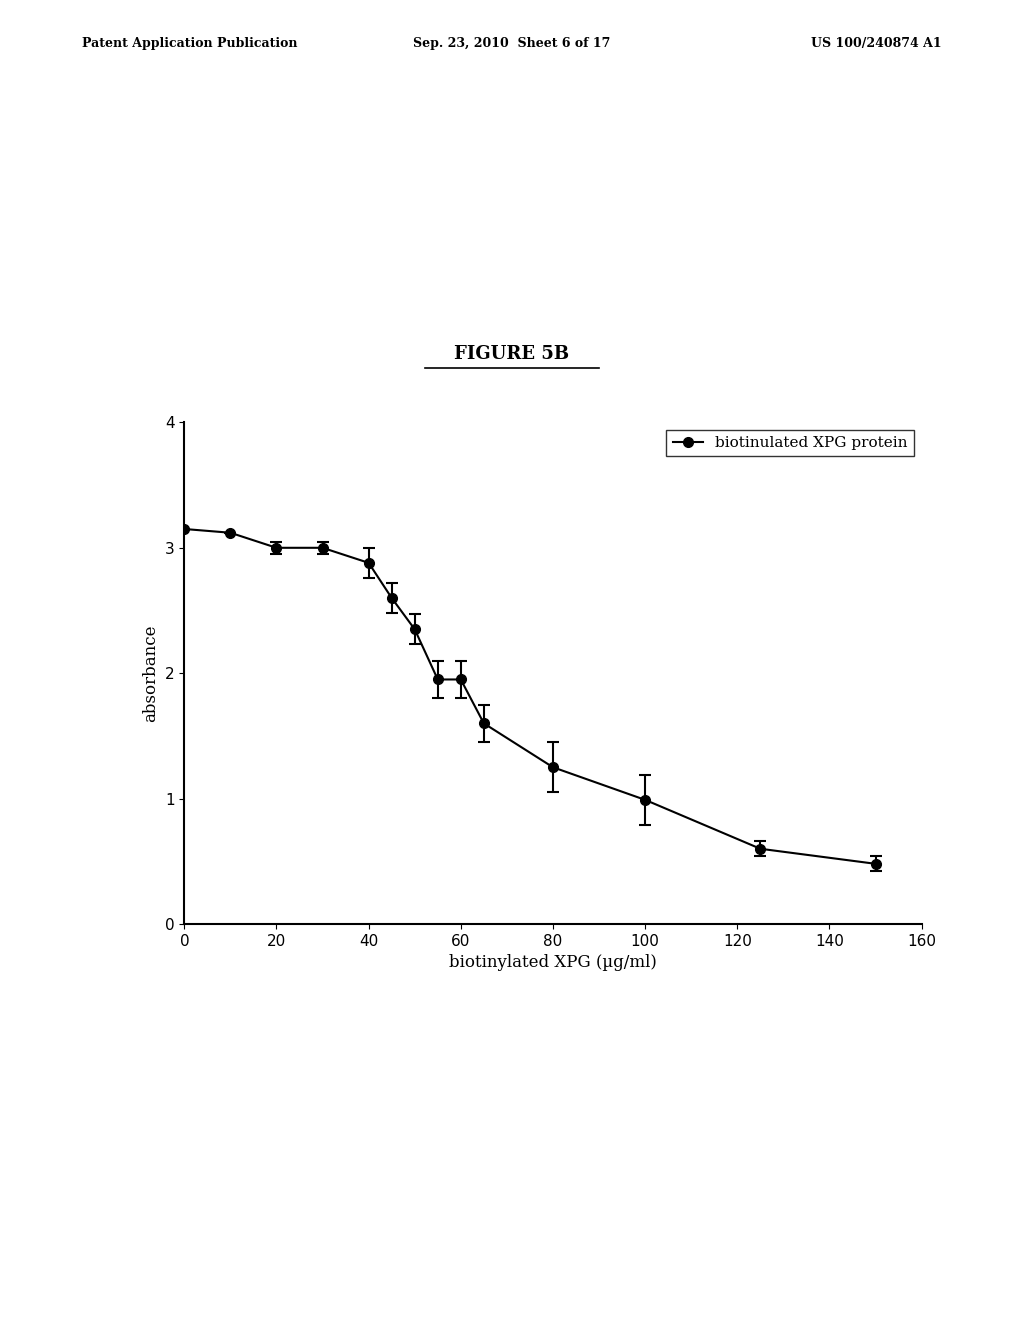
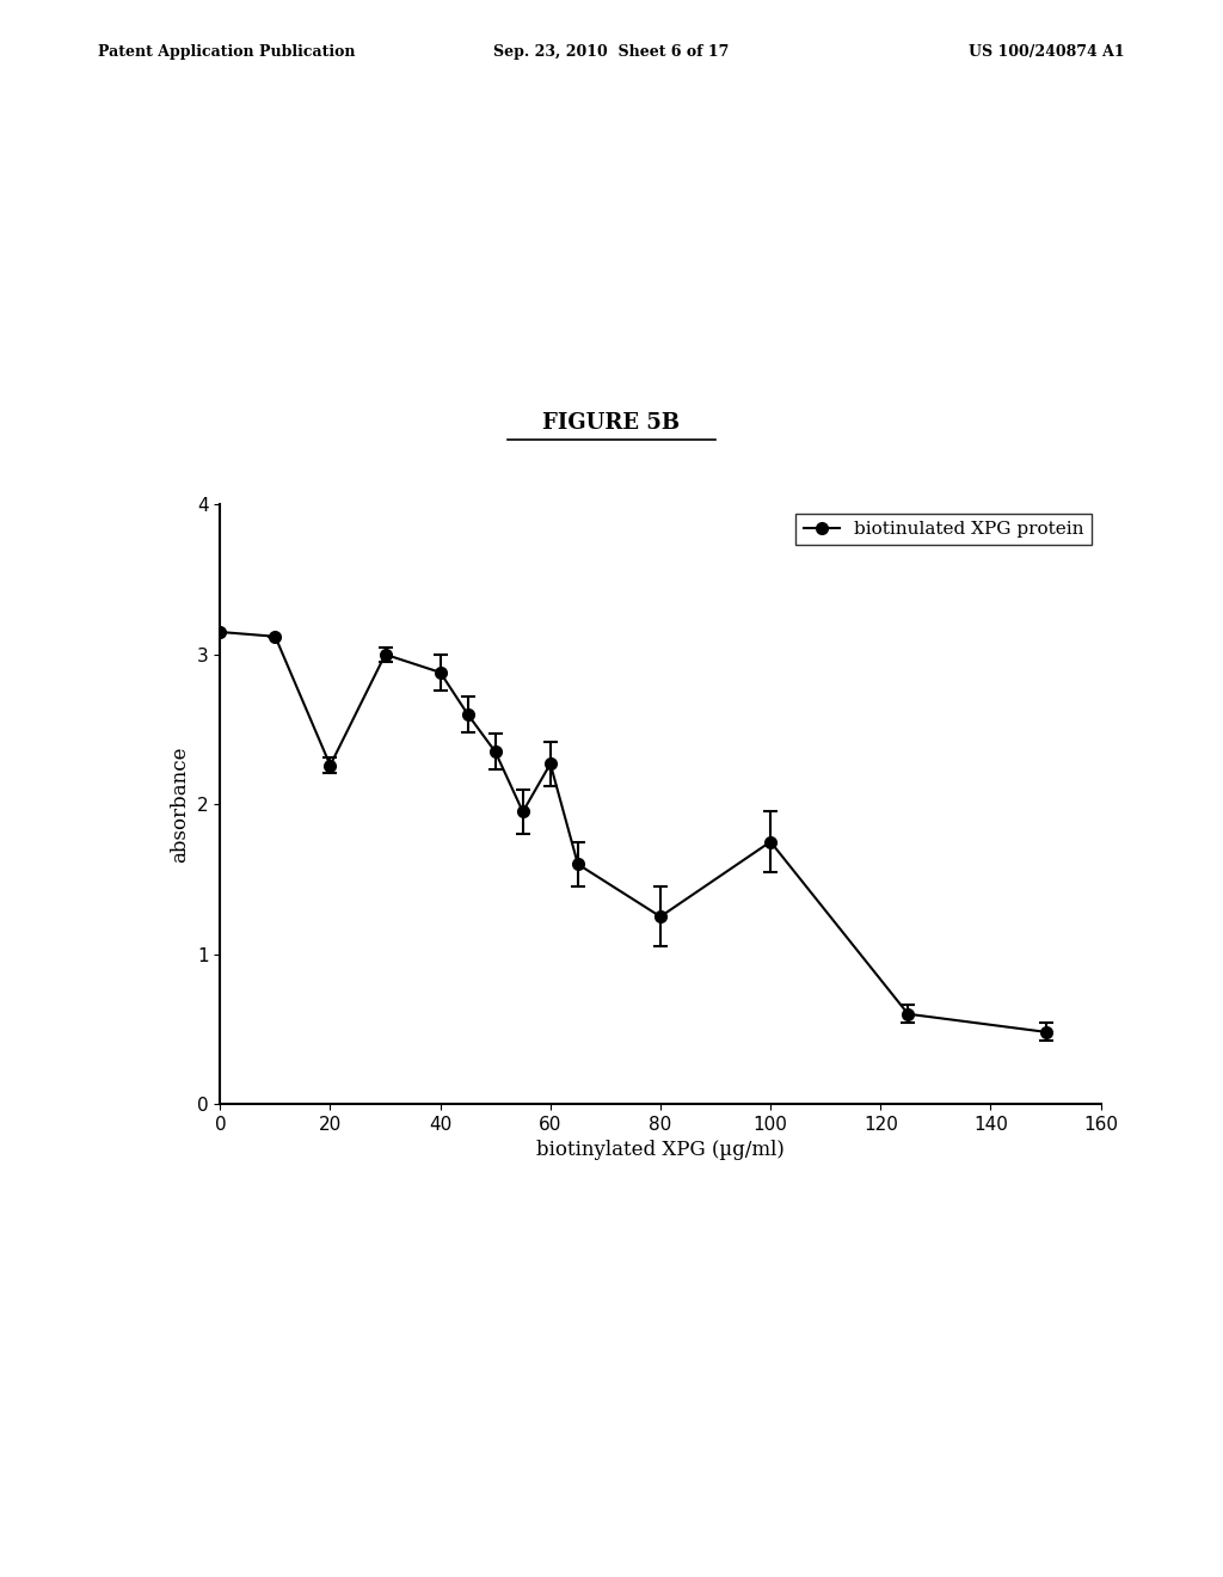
20: 3.00 -> 2.26
60: 1.95 -> 2.27
100: 0.99 -> 1.75
